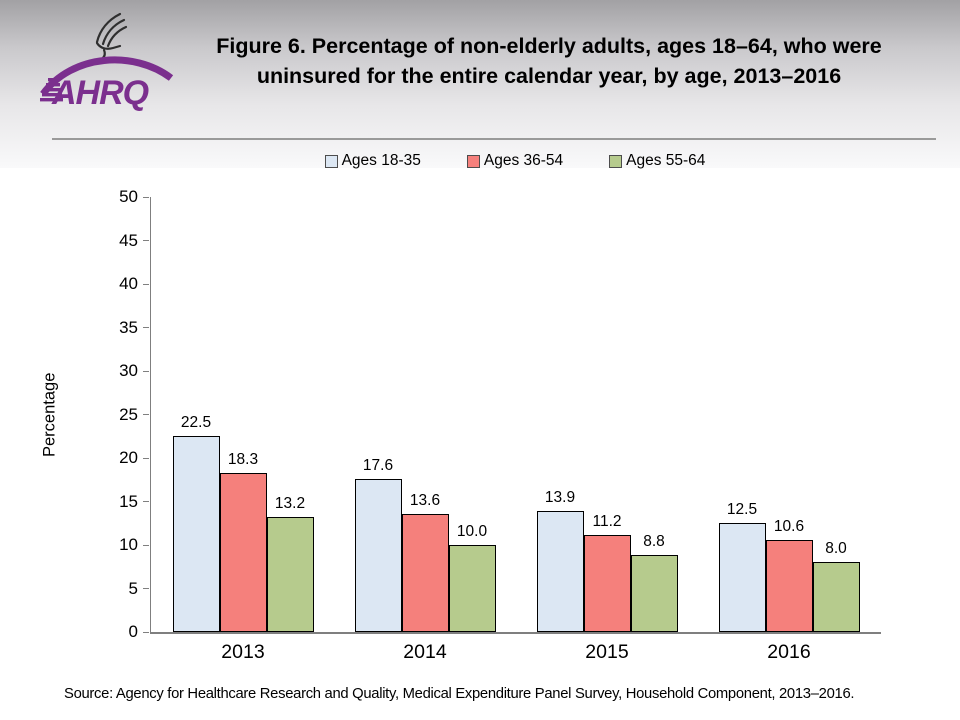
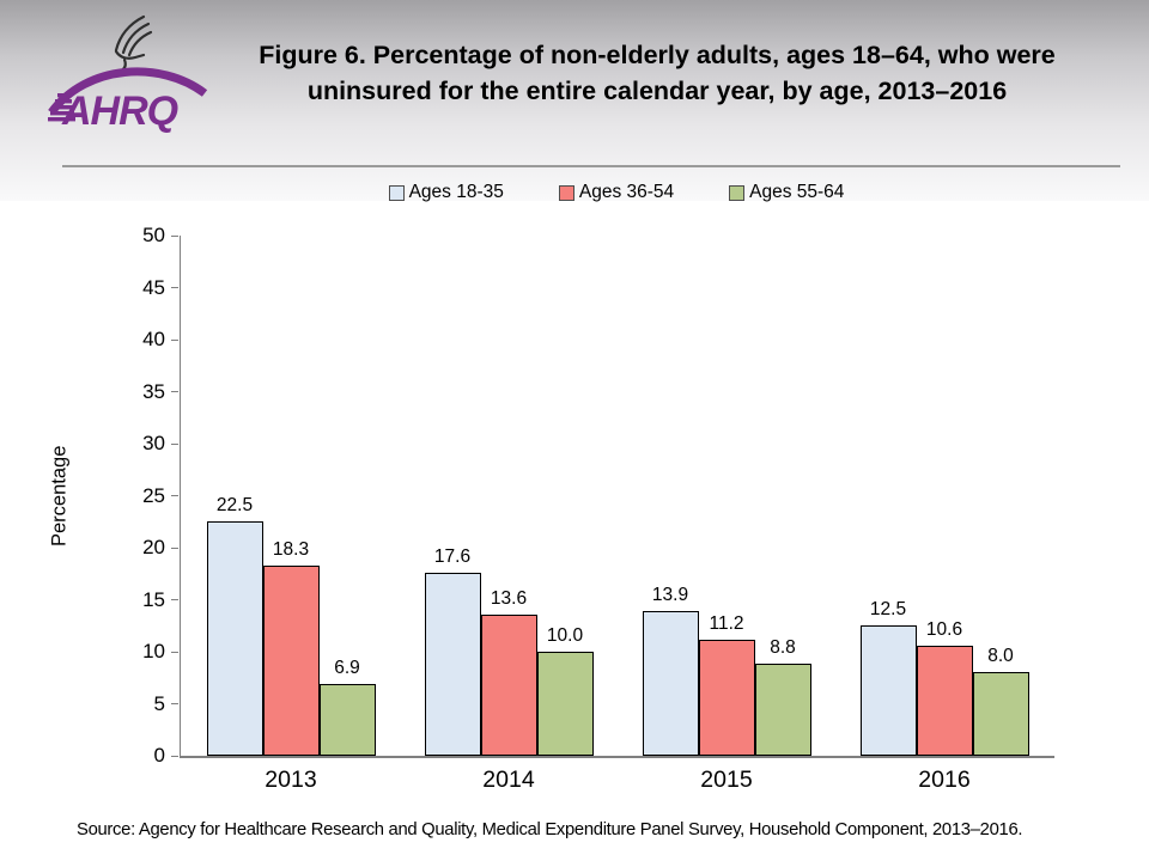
Ages 55-64/2013: 13.2 -> 6.9
